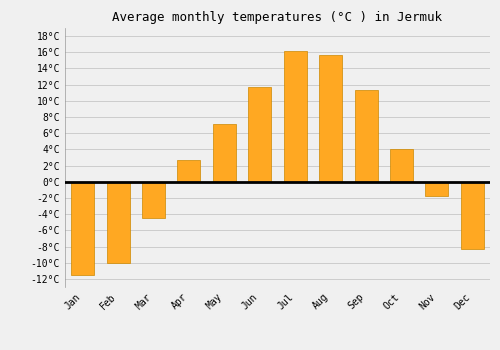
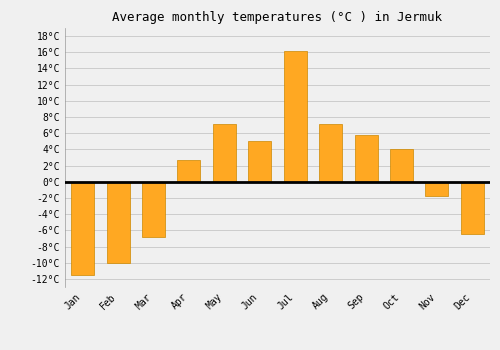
Mar: -4.5°C -> -6.8°C
Jun: 11.7°C -> 5.0°C
Aug: 15.7°C -> 7.2°C
Sep: 11.3°C -> 5.8°C
Dec: -8.3°C -> -6.4°C
